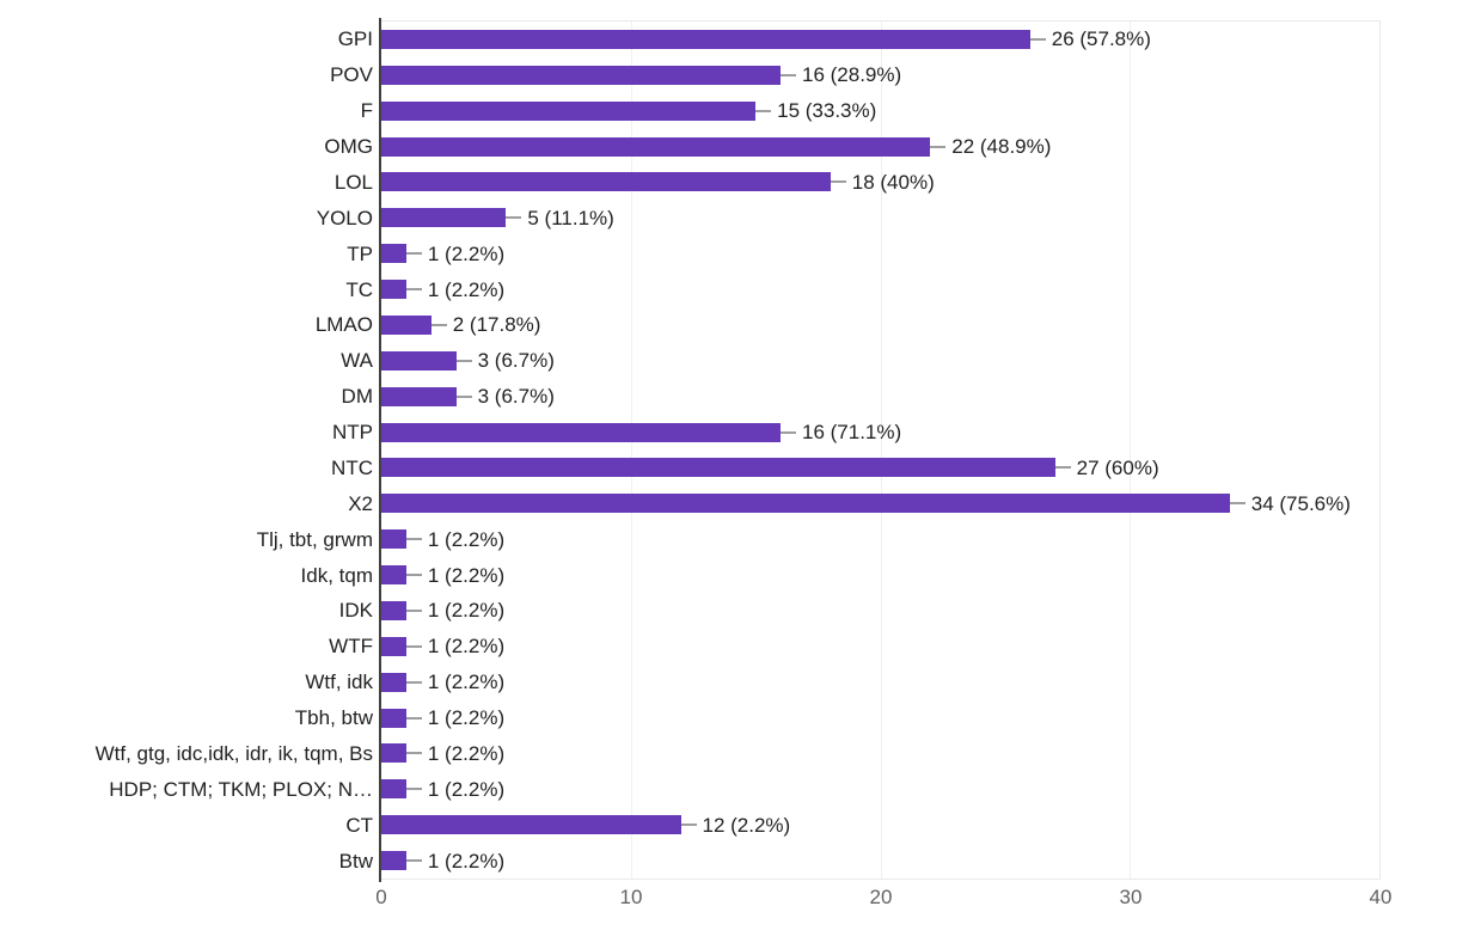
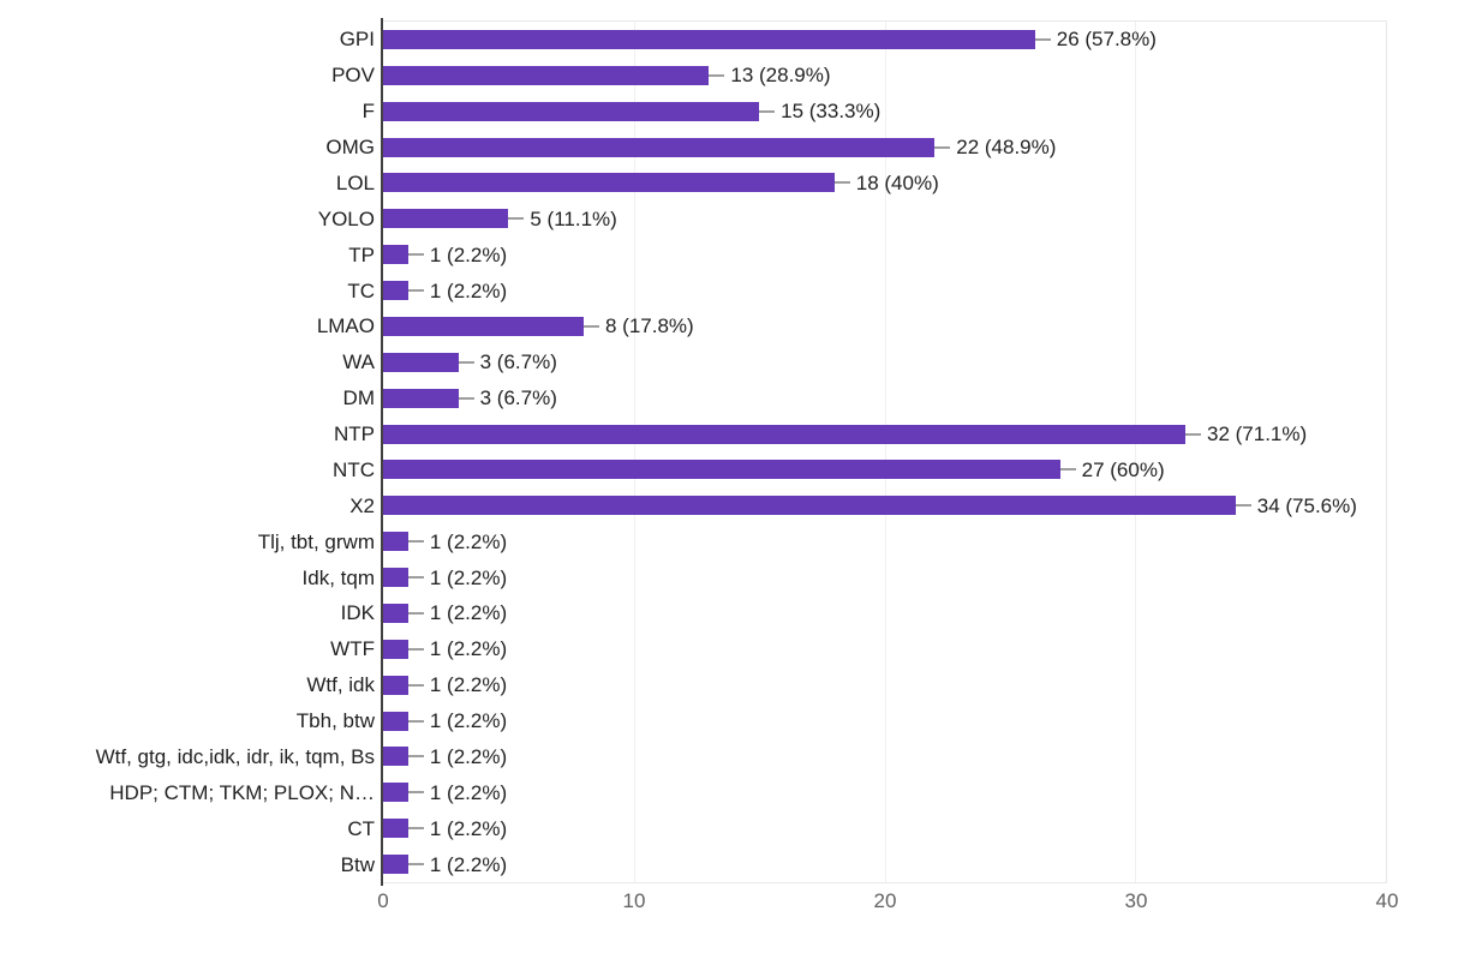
POV: 16 -> 13
LMAO: 2 -> 8
NTP: 16 -> 32
CT: 12 -> 1
